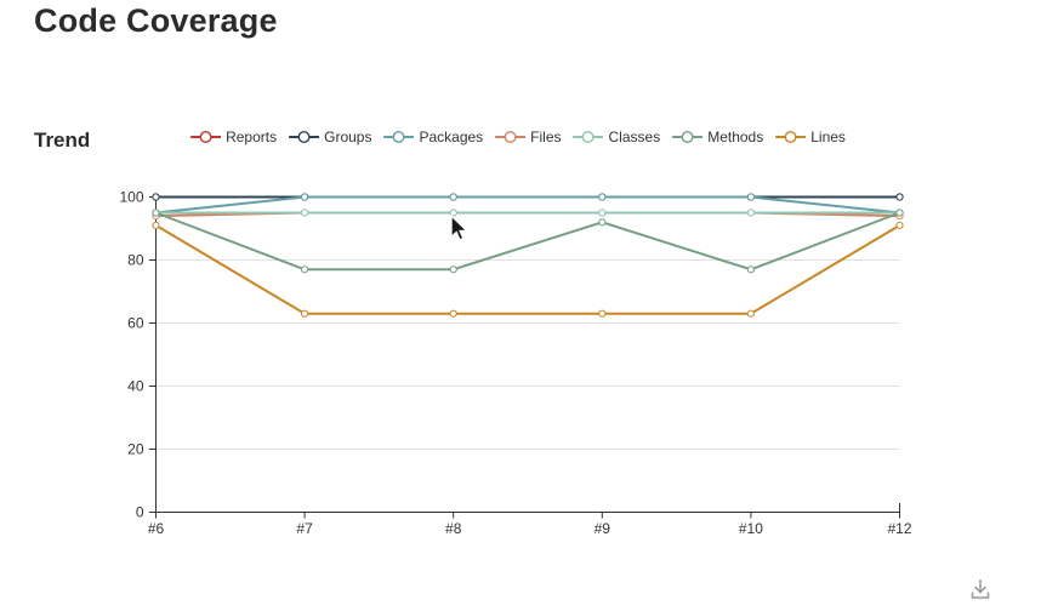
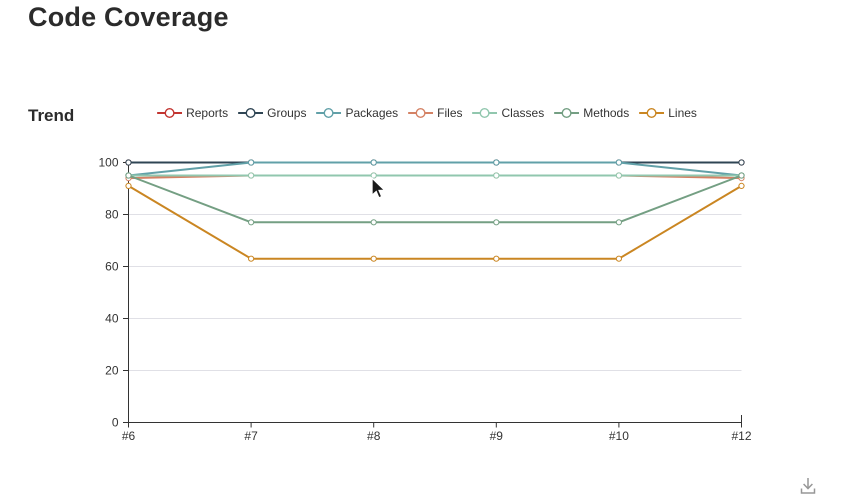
Methods/#9: 92 -> 77
